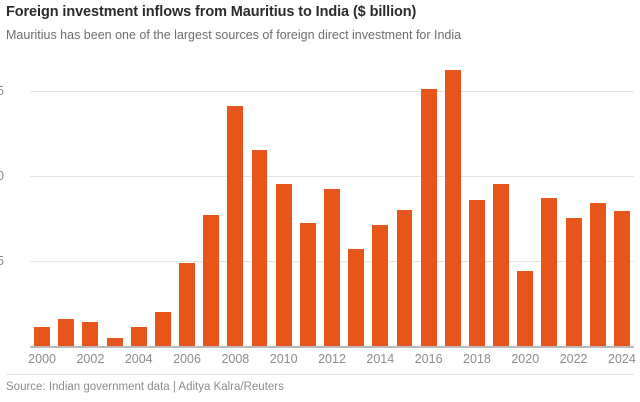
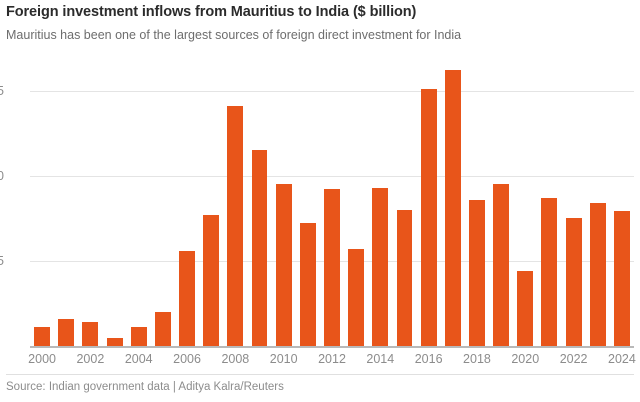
2006: 4.9 -> 5.6
2014: 7.1 -> 9.3
